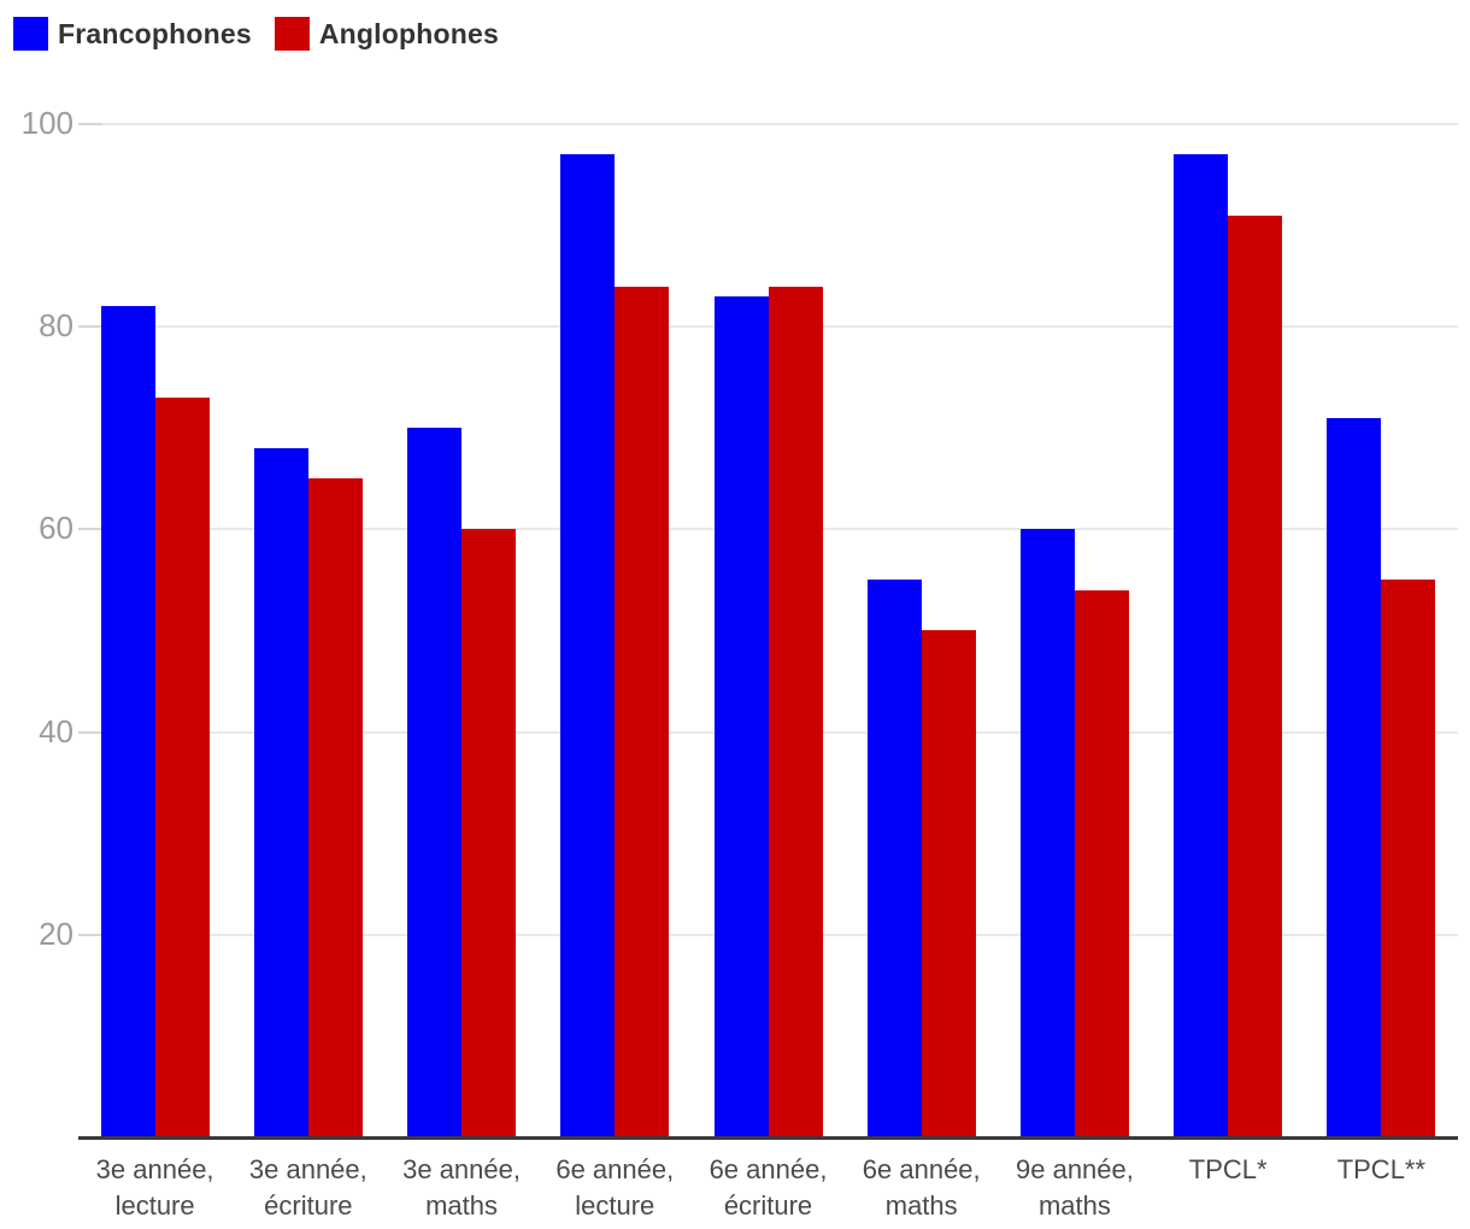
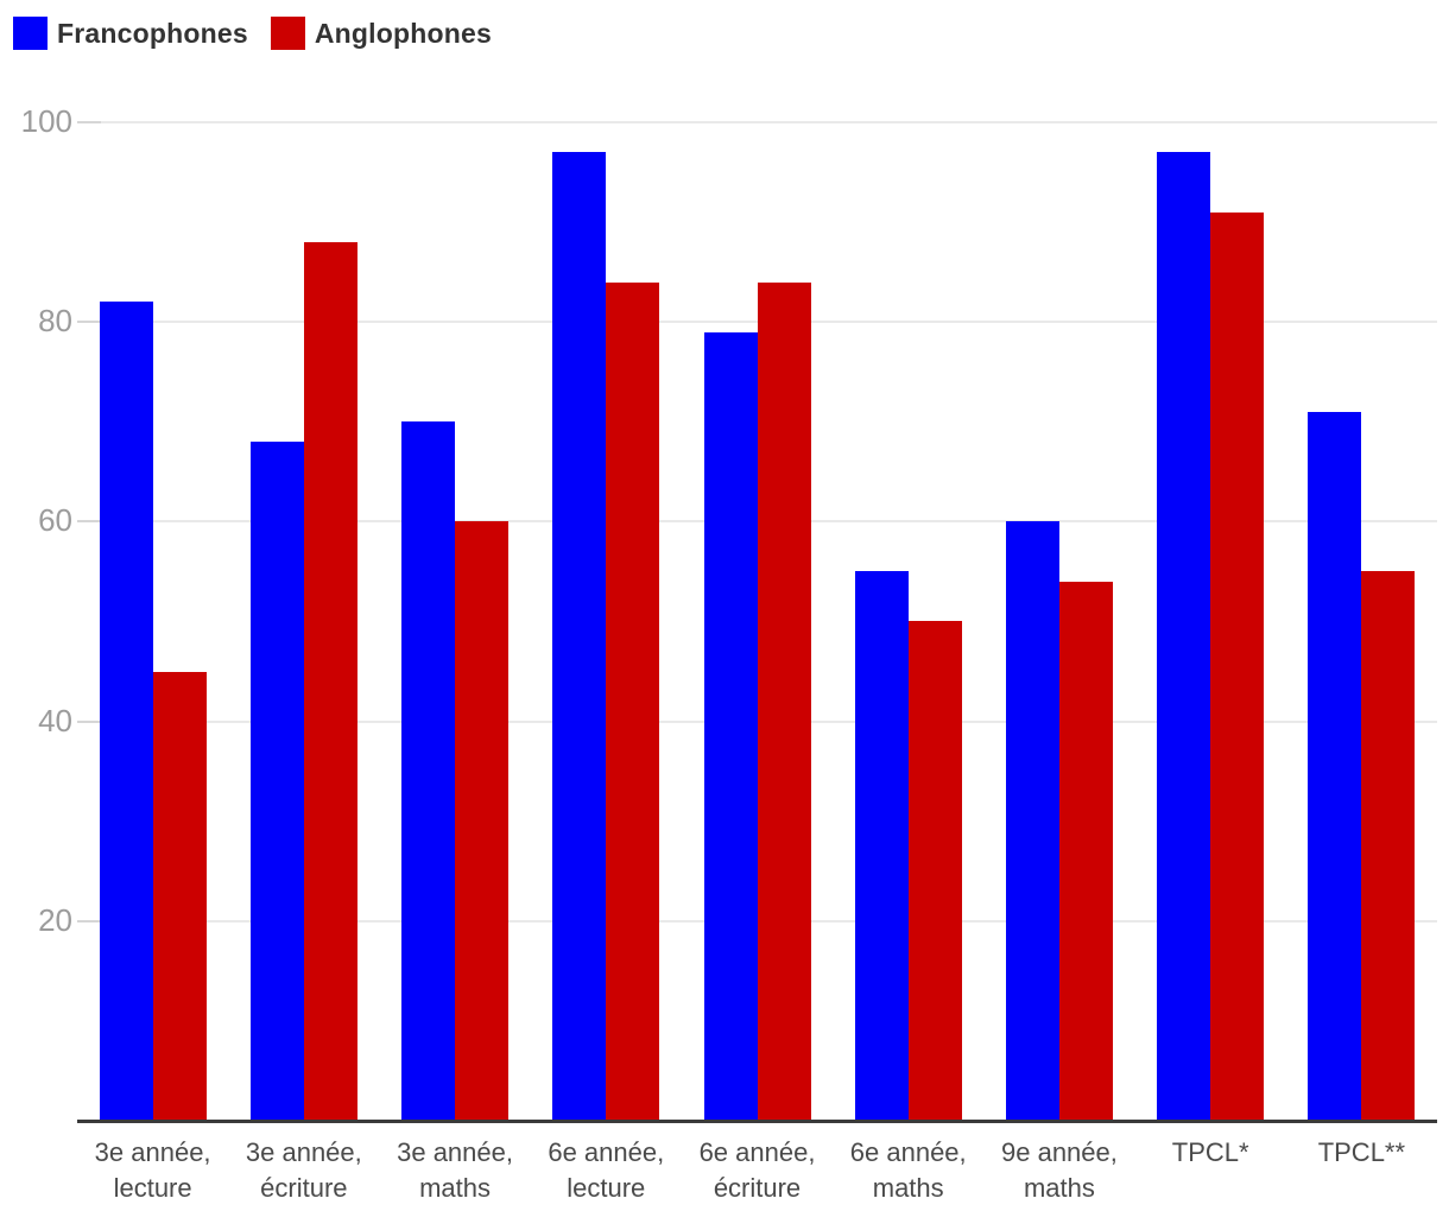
Anglophones/3e année, lecture: 73 -> 45
Anglophones/3e année, écriture: 65 -> 88
Francophones/6e année, écriture: 83 -> 79
